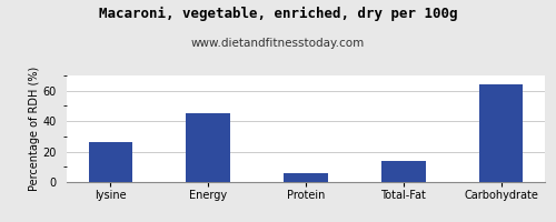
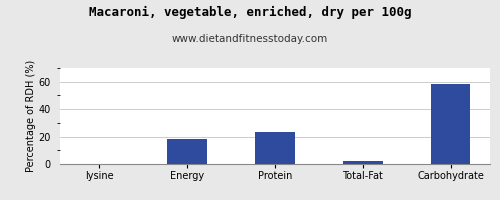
lysine: 26 -> 0
Energy: 45 -> 18
Protein: 6 -> 24
Total-Fat: 14 -> 2
Carbohydrate: 64 -> 58
